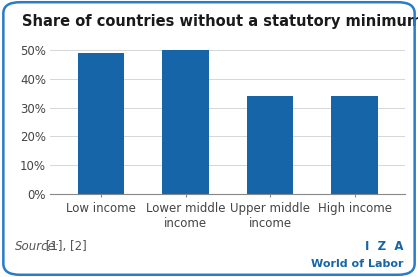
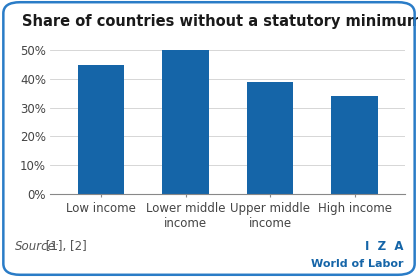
Low income: 49% -> 45%
Upper middle income: 34% -> 39%
